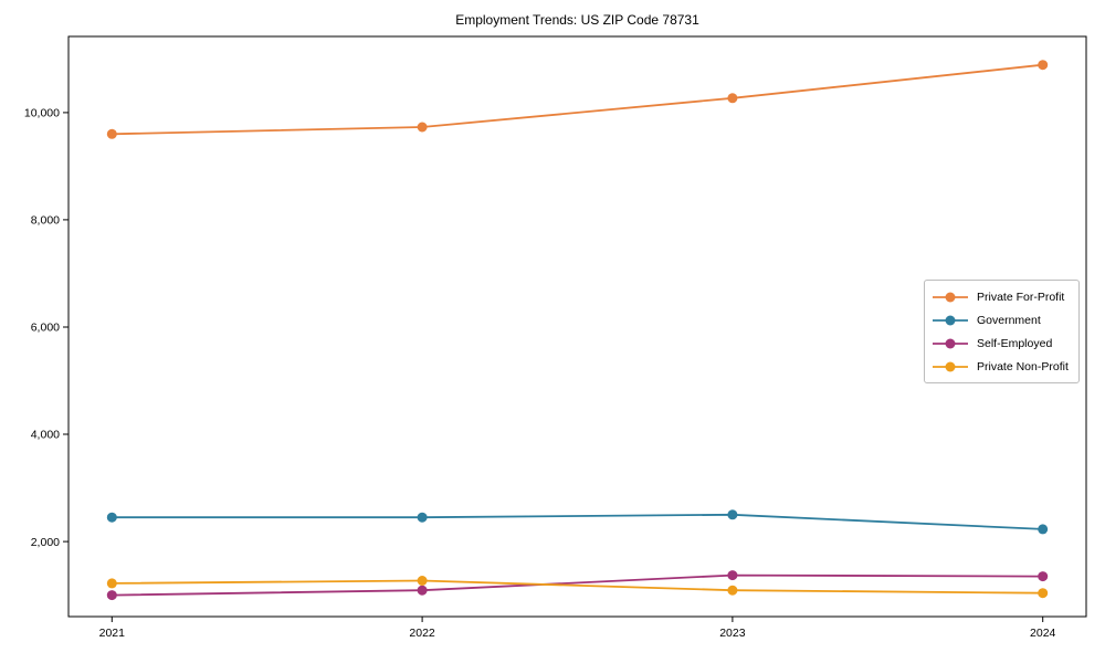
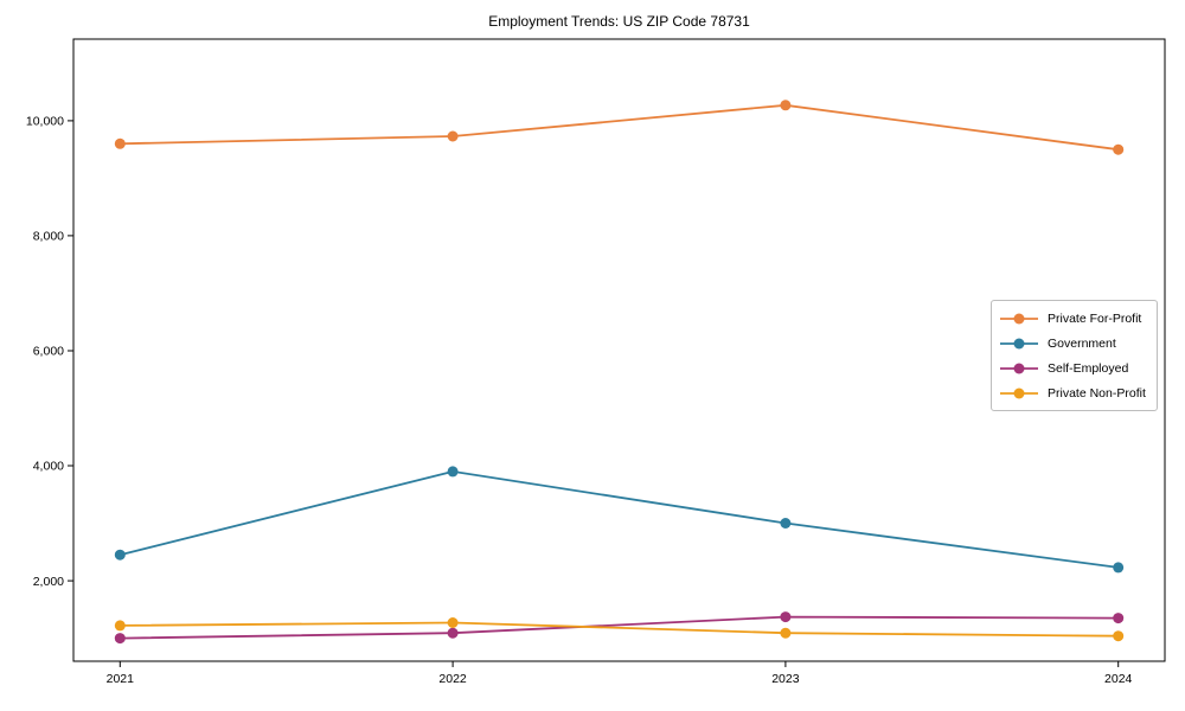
Government/2022: 2400 -> 3900
Government/2023: 2500 -> 3000
Private For-Profit/2024: 10900 -> 9500
